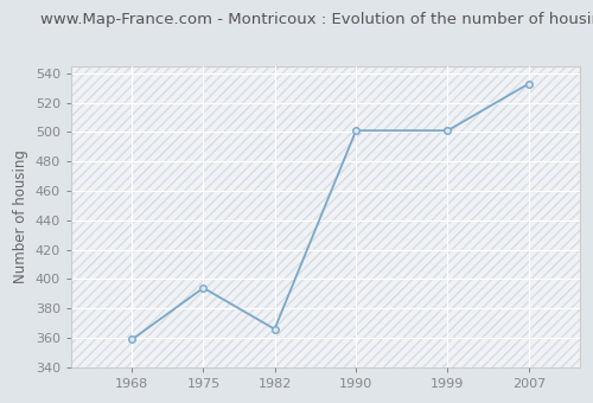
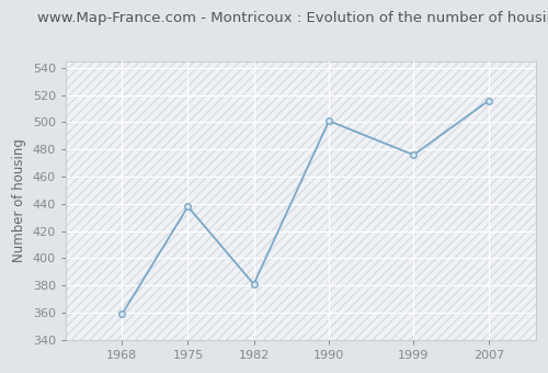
1975: 394 -> 438
1982: 366 -> 381
1999: 501 -> 476
2007: 533 -> 516
